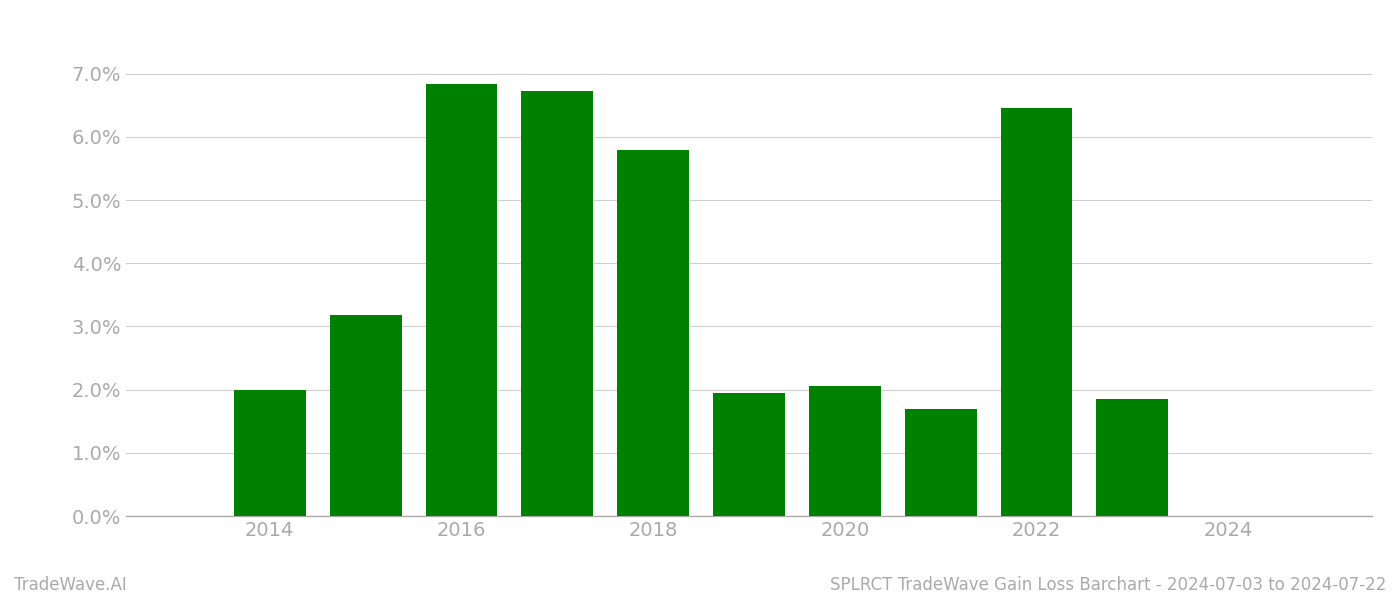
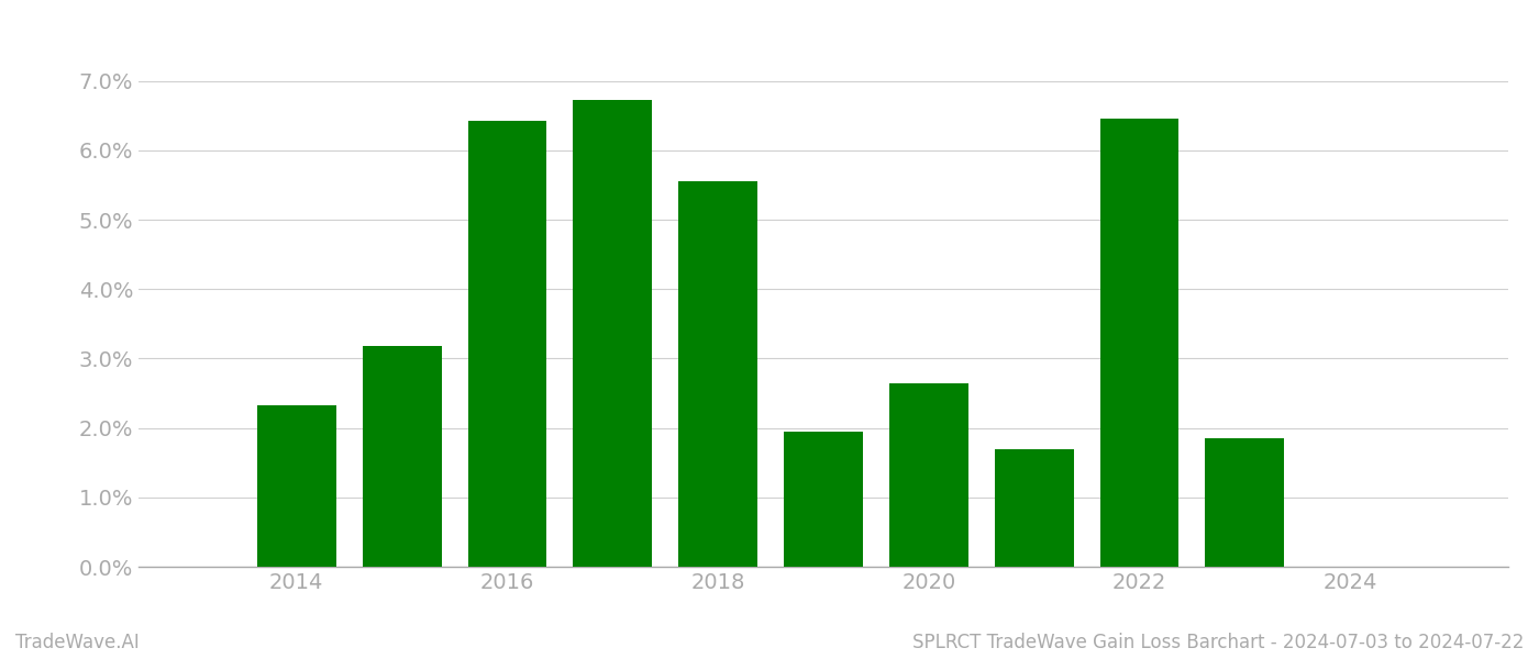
2014: 1.99% -> 2.32%
2016: 6.83% -> 6.42%
2018: 5.79% -> 5.56%
2020: 2.06% -> 2.64%
